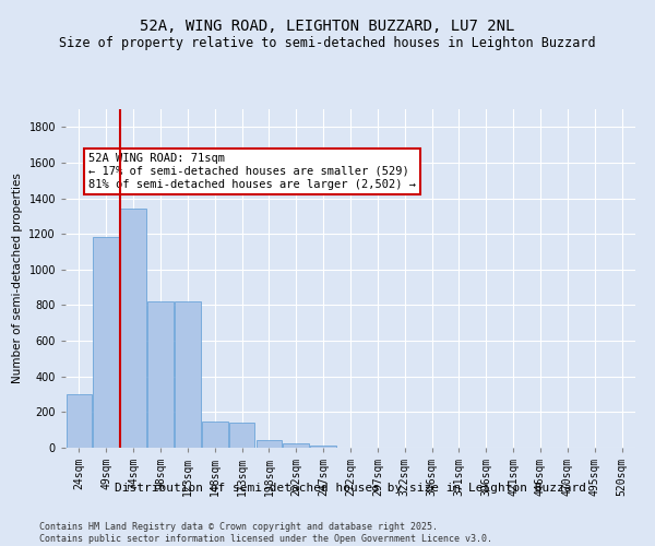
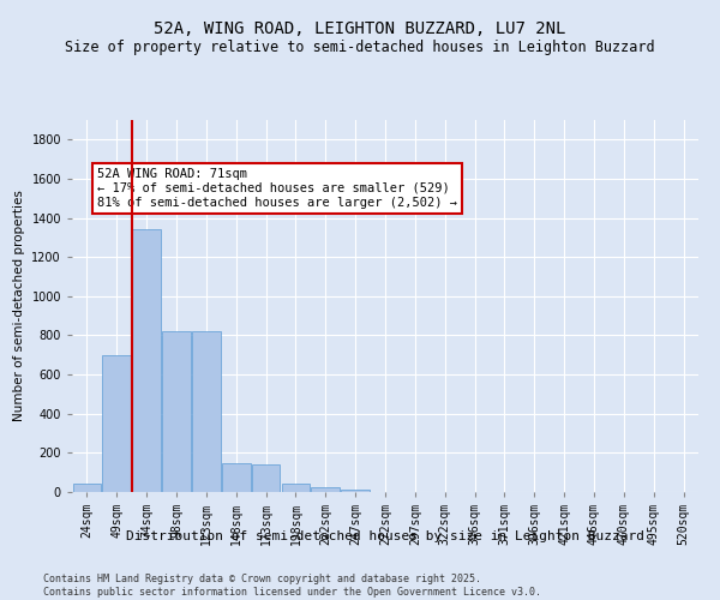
24sqm: 300 -> 40
49sqm: 1180 -> 700
